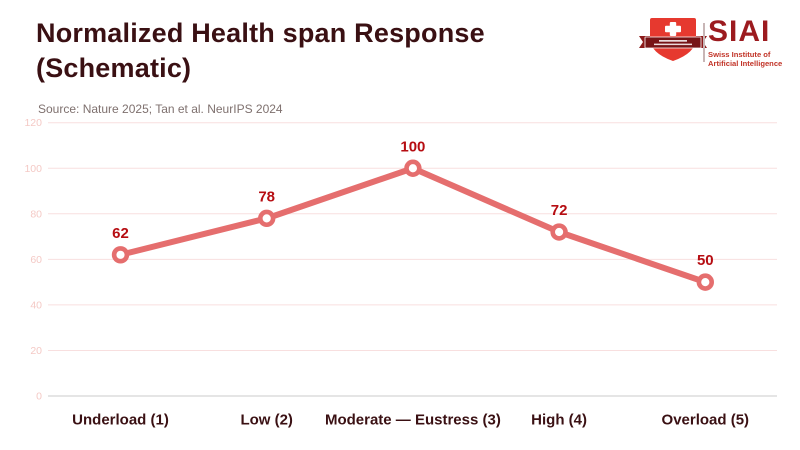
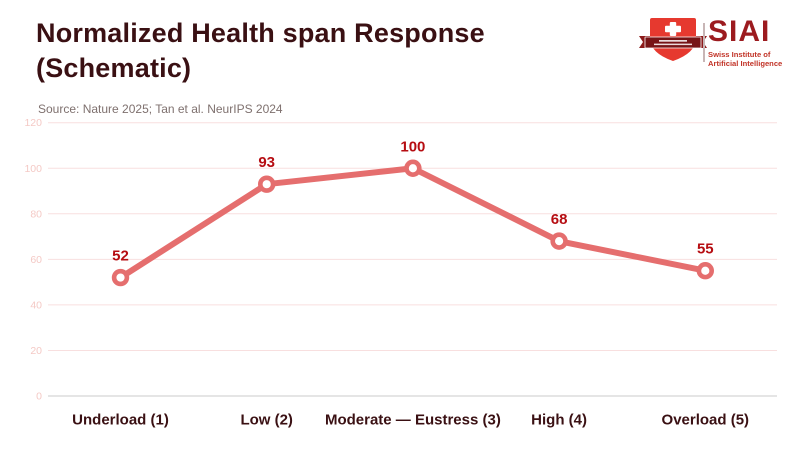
Underload (1): 62 -> 52
Low (2): 78 -> 93
High (4): 72 -> 68
Overload (5): 50 -> 55
